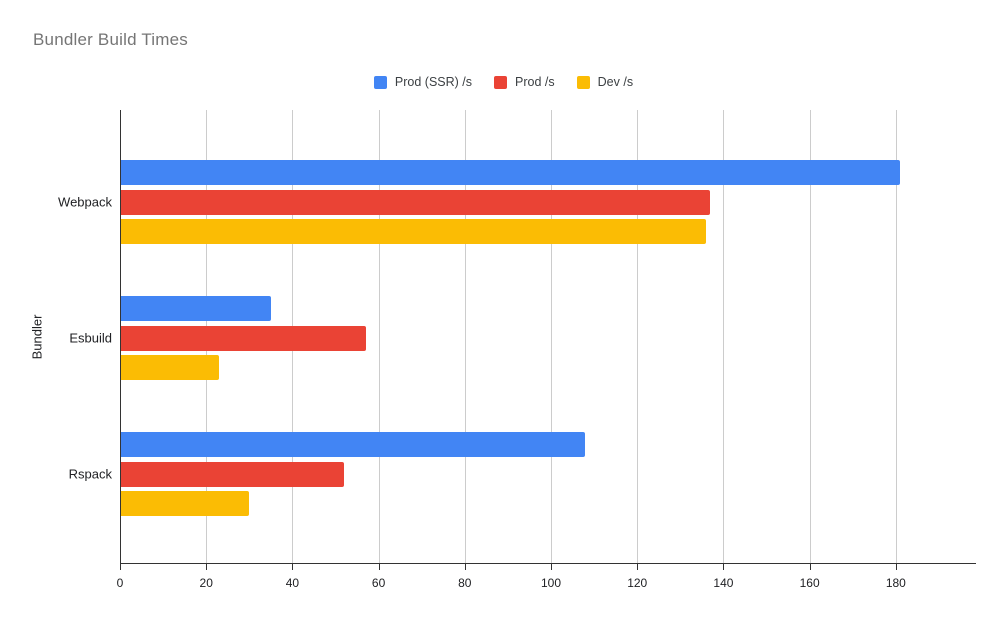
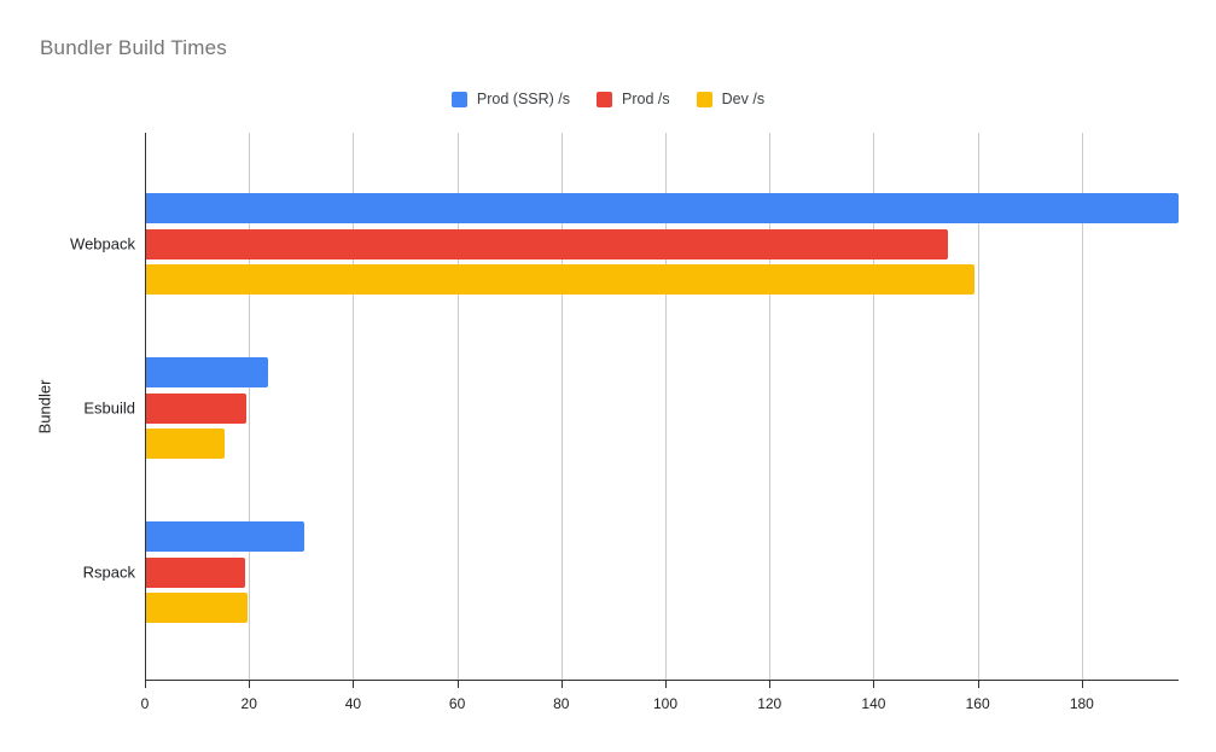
Prod (SSR) /s/Webpack: 181 -> 199
Prod /s/Webpack: 137 -> 154
Dev /s/Webpack: 136 -> 159
Prod (SSR) /s/Esbuild: 35 -> 24
Prod /s/Esbuild: 57 -> 20
Dev /s/Esbuild: 23 -> 15
Prod (SSR) /s/Rspack: 108 -> 31
Prod /s/Rspack: 52 -> 19
Dev /s/Rspack: 30 -> 20
